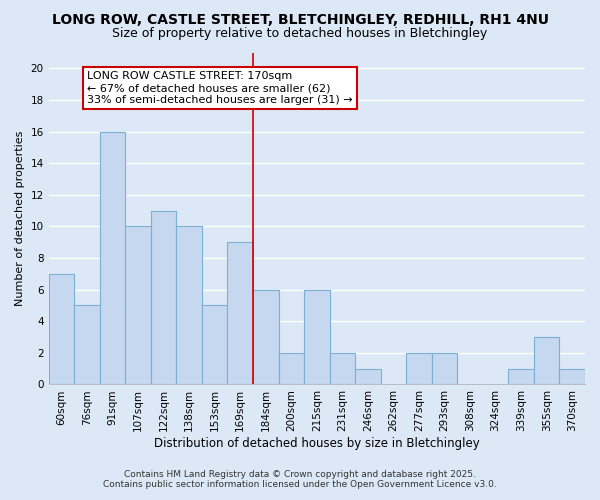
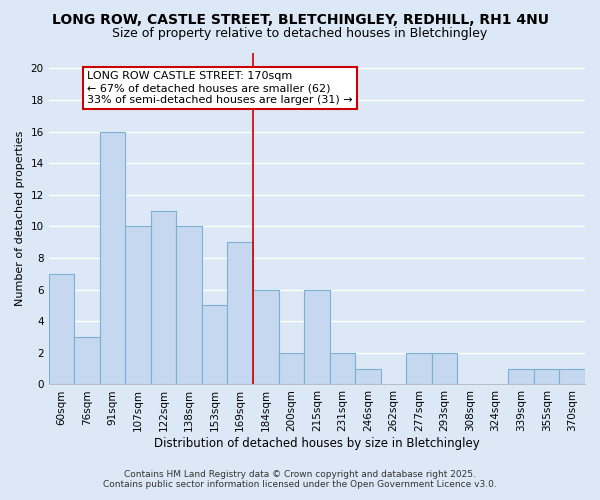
76sqm: 5 -> 3
355sqm: 3 -> 1
